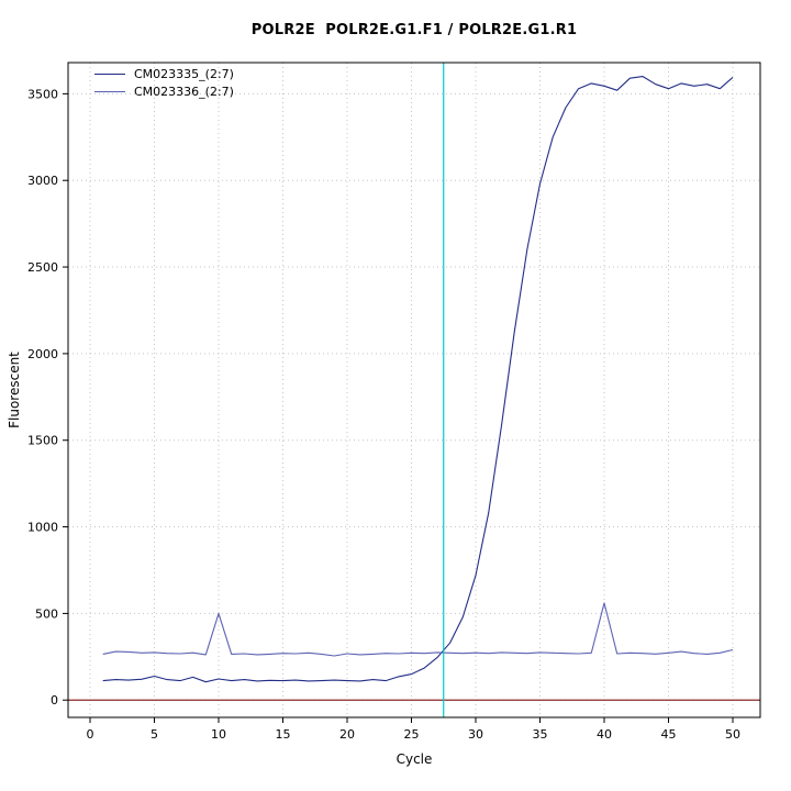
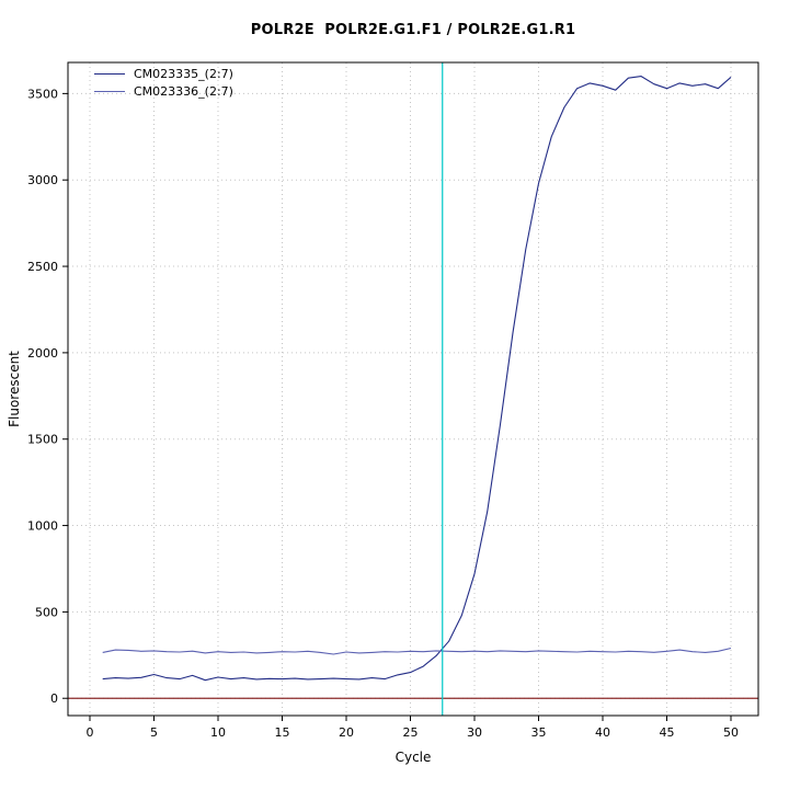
CM023336_(2:7)/10: 500 -> 270
CM023336_(2:7)/40: 560 -> 270
